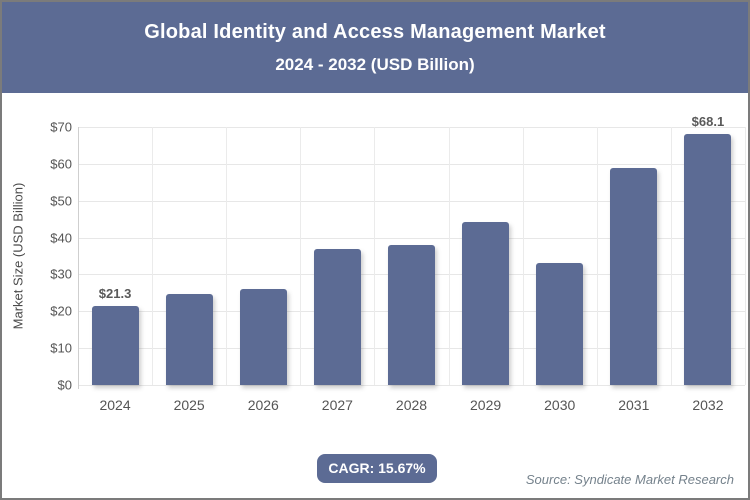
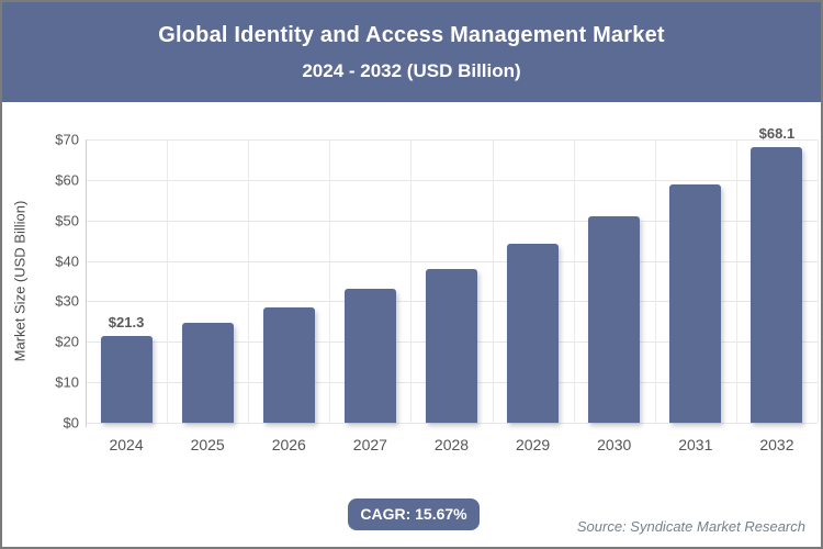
2026: $26 -> $28
2027: $37 -> $33
2030: $33 -> $51
